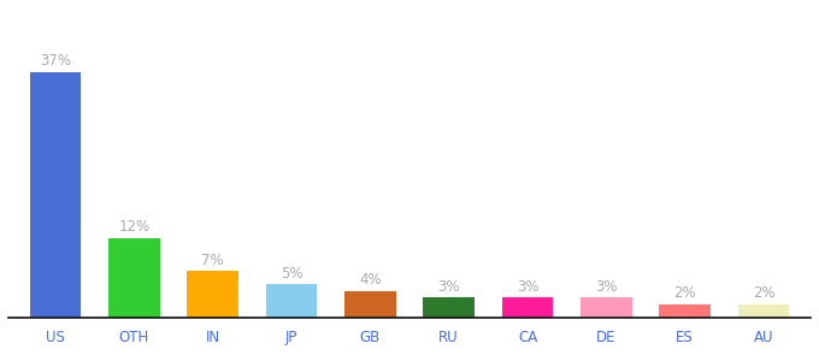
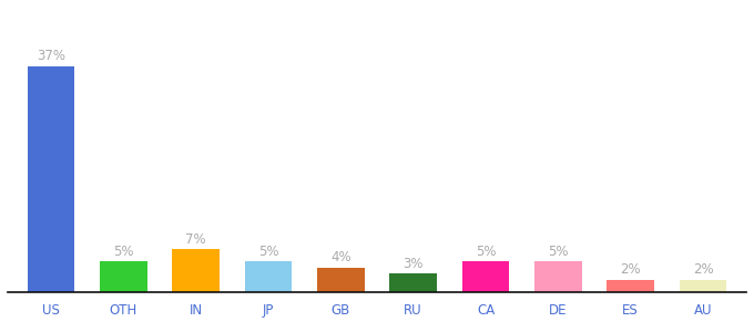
OTH: 12% -> 5%
CA: 3% -> 5%
DE: 3% -> 5%
